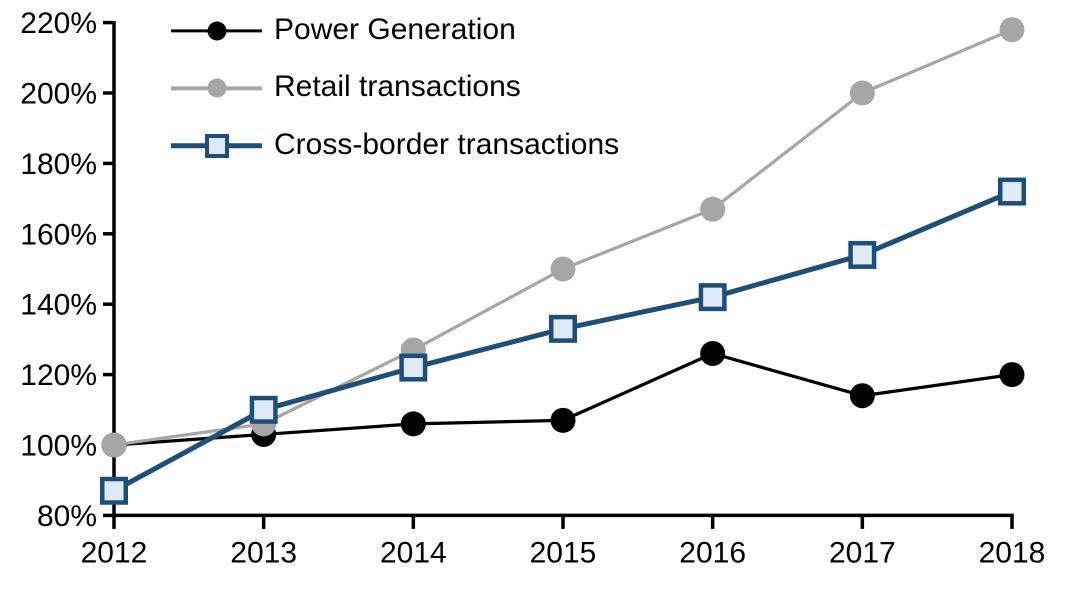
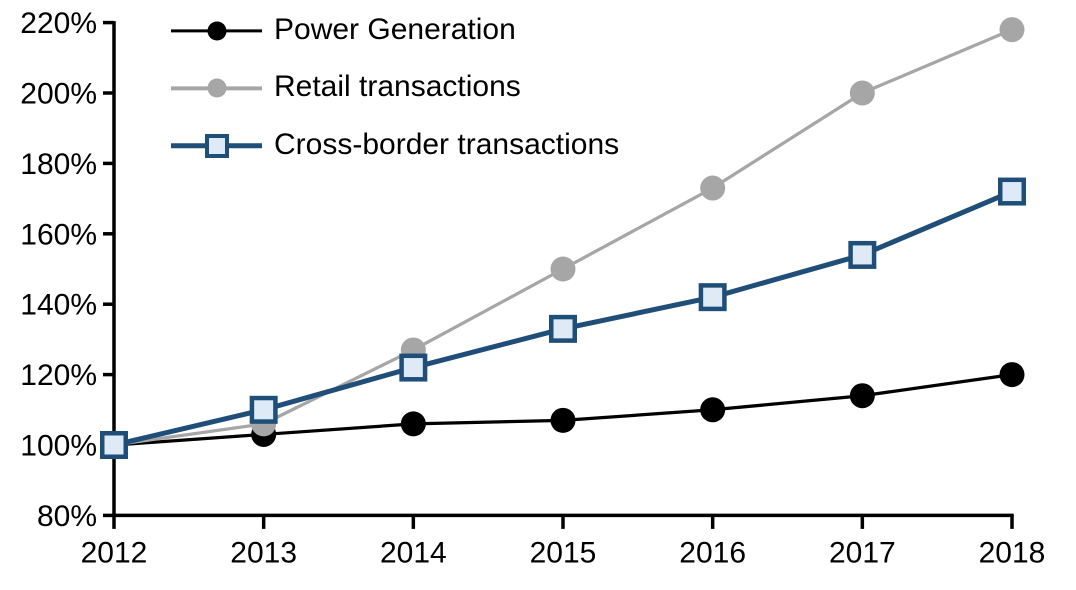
Cross-border transactions/2012: 87% -> 100%
Power Generation/2016: 126% -> 110%
Retail transactions/2016: 167% -> 173%
